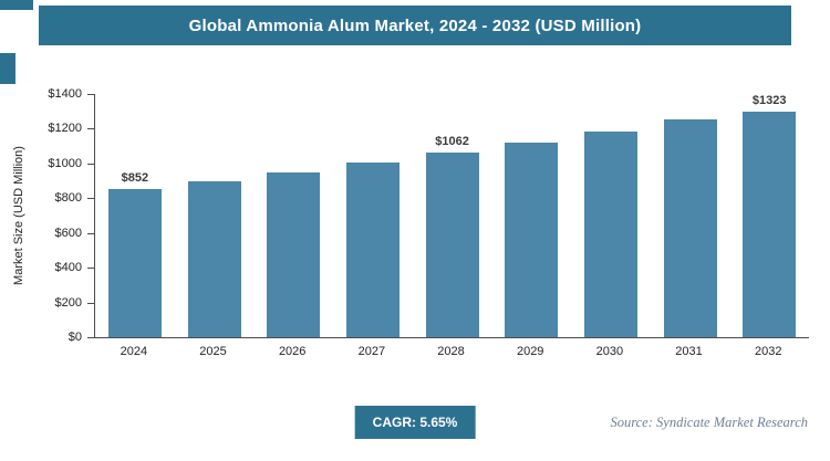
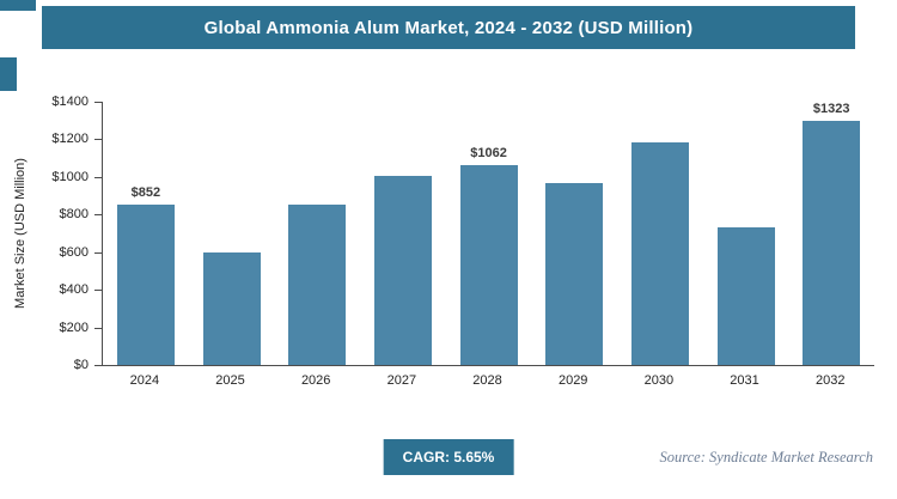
2025: $900 -> $600
2026: $950 -> $850
2029: $1120 -> $970
2031: $1250 -> $730
